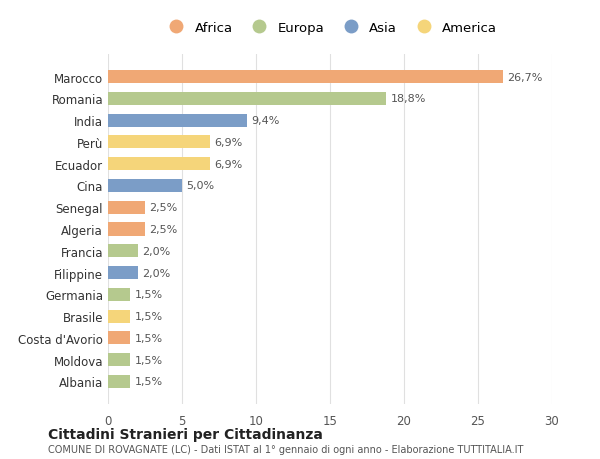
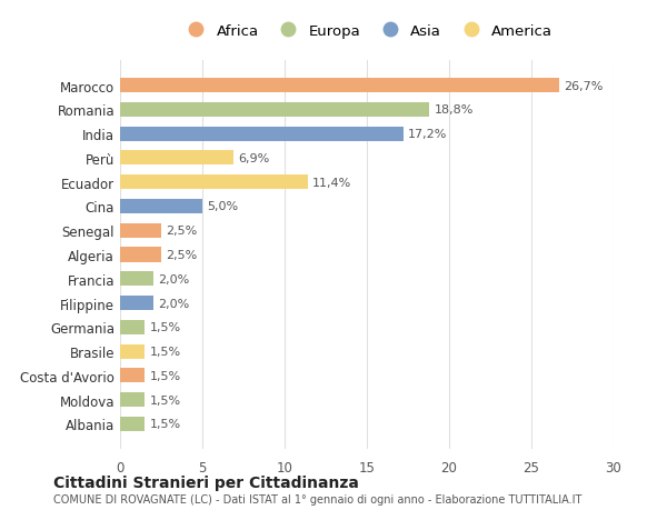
India: 9,4% -> 17,2%
Ecuador: 6,9% -> 11,4%
